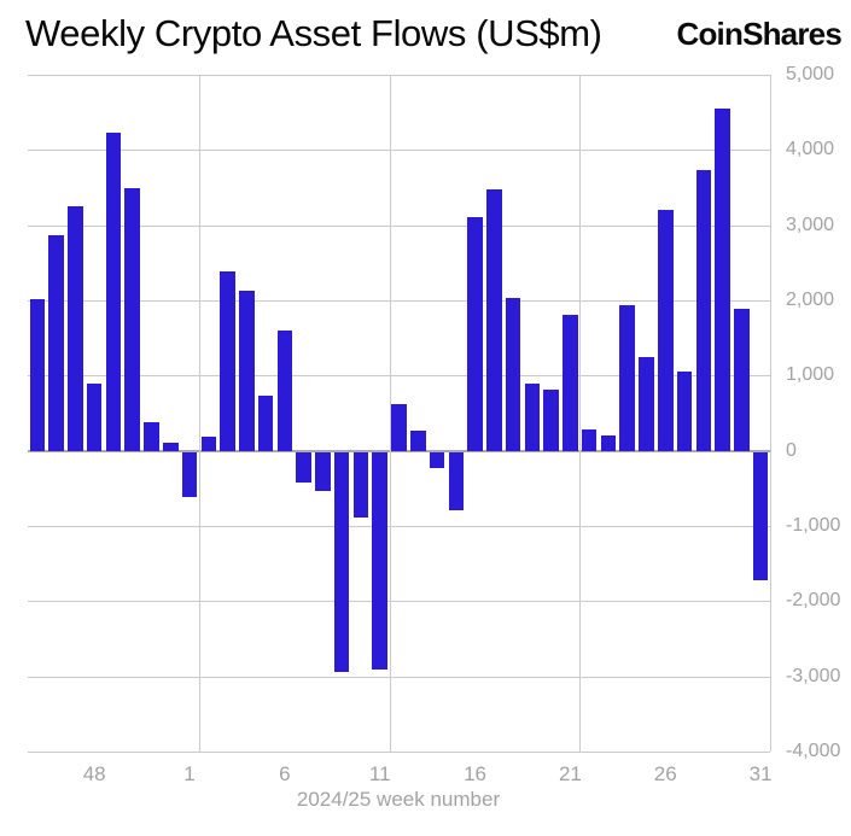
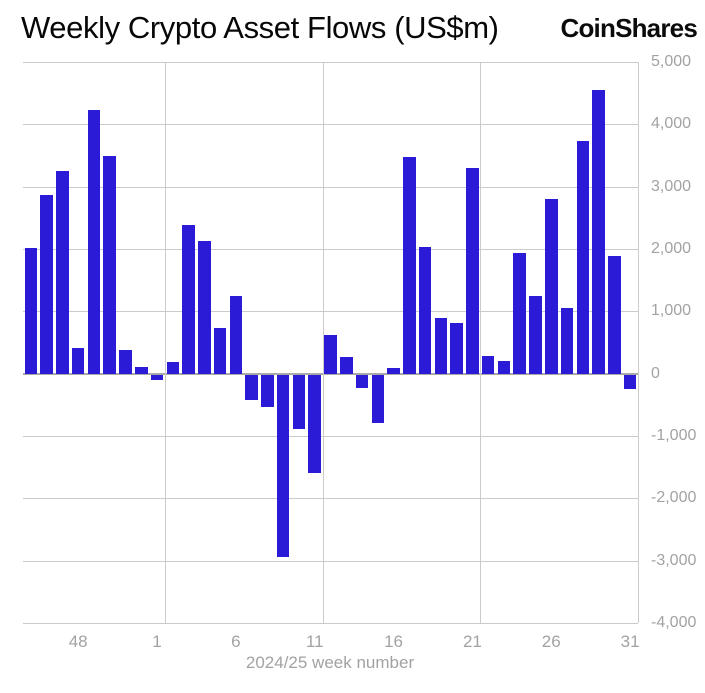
48: 900 -> 400
1: -600 -> -100
6: 1600 -> 1200
11: -2900 -> -1600
16: 3100 -> 100
21: 1800 -> 3300
26: 3200 -> 2800
31: -1700 -> -200
